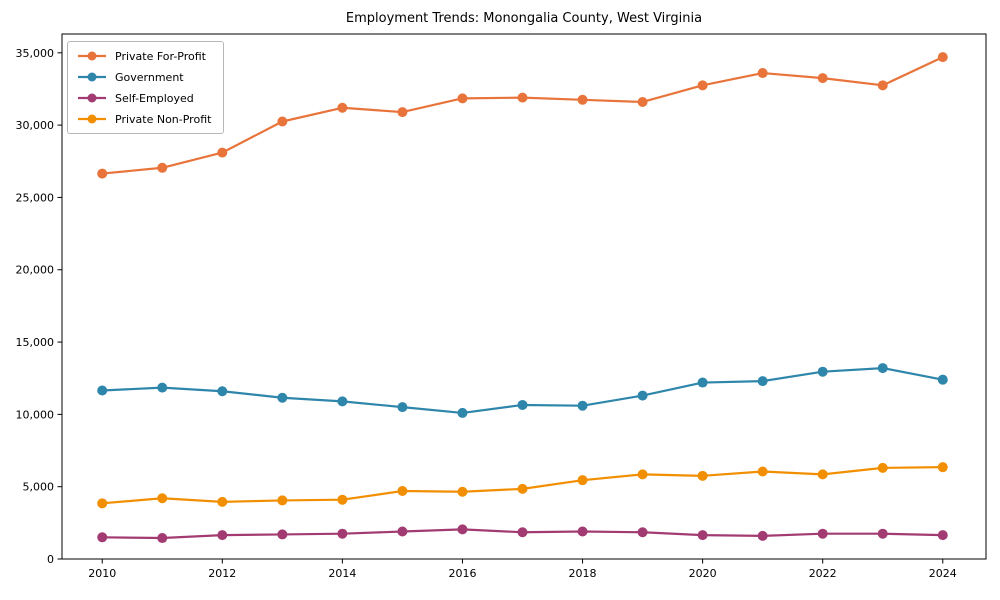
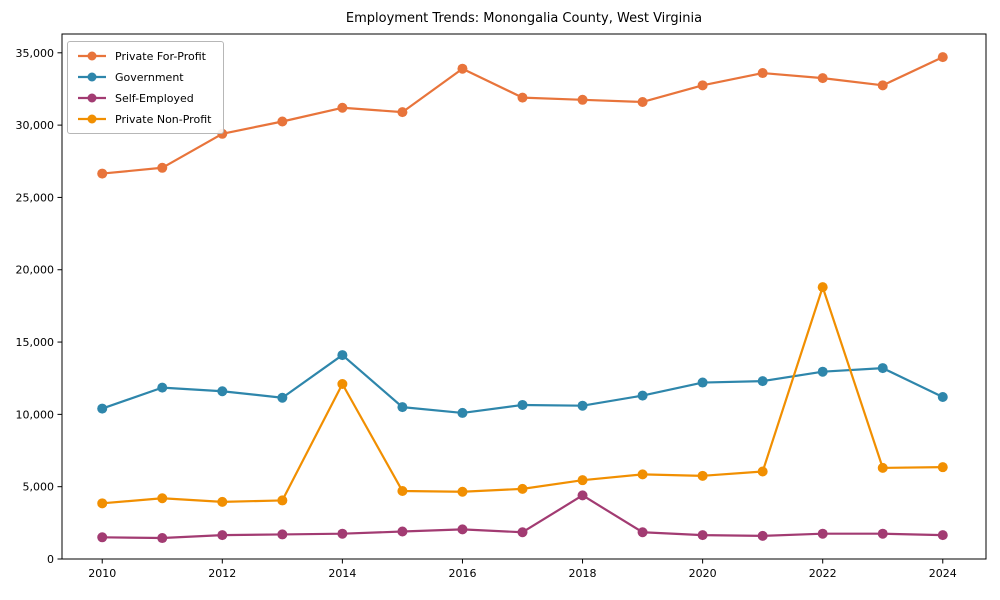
Government/2010: 11600 -> 10400
Private For-Profit/2012: 28100 -> 29400
Government/2014: 10900 -> 14100
Private Non-Profit/2014: 4100 -> 12100
Private For-Profit/2016: 31800 -> 33900
Self-Employed/2018: 1900 -> 4400
Private Non-Profit/2022: 5800 -> 18800
Government/2024: 12400 -> 11200
